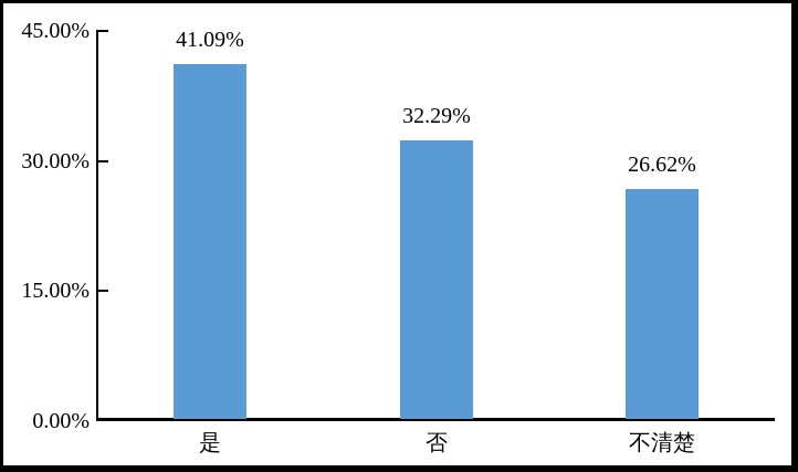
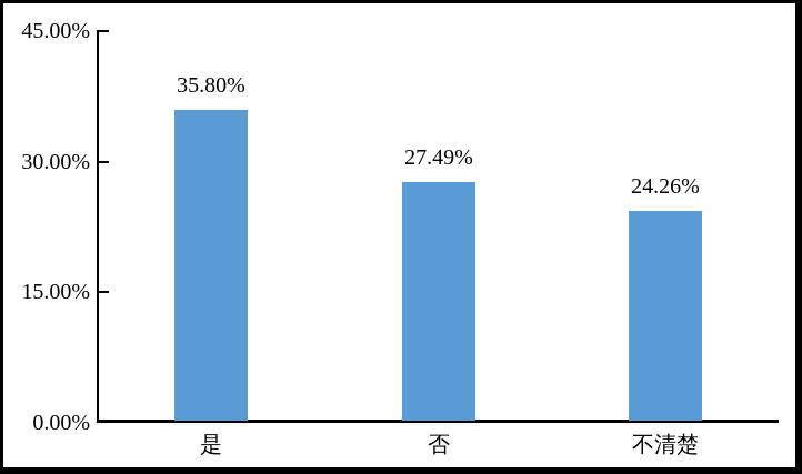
是: 41.09% -> 35.80%
否: 32.29% -> 27.49%
不清楚: 26.62% -> 24.26%
